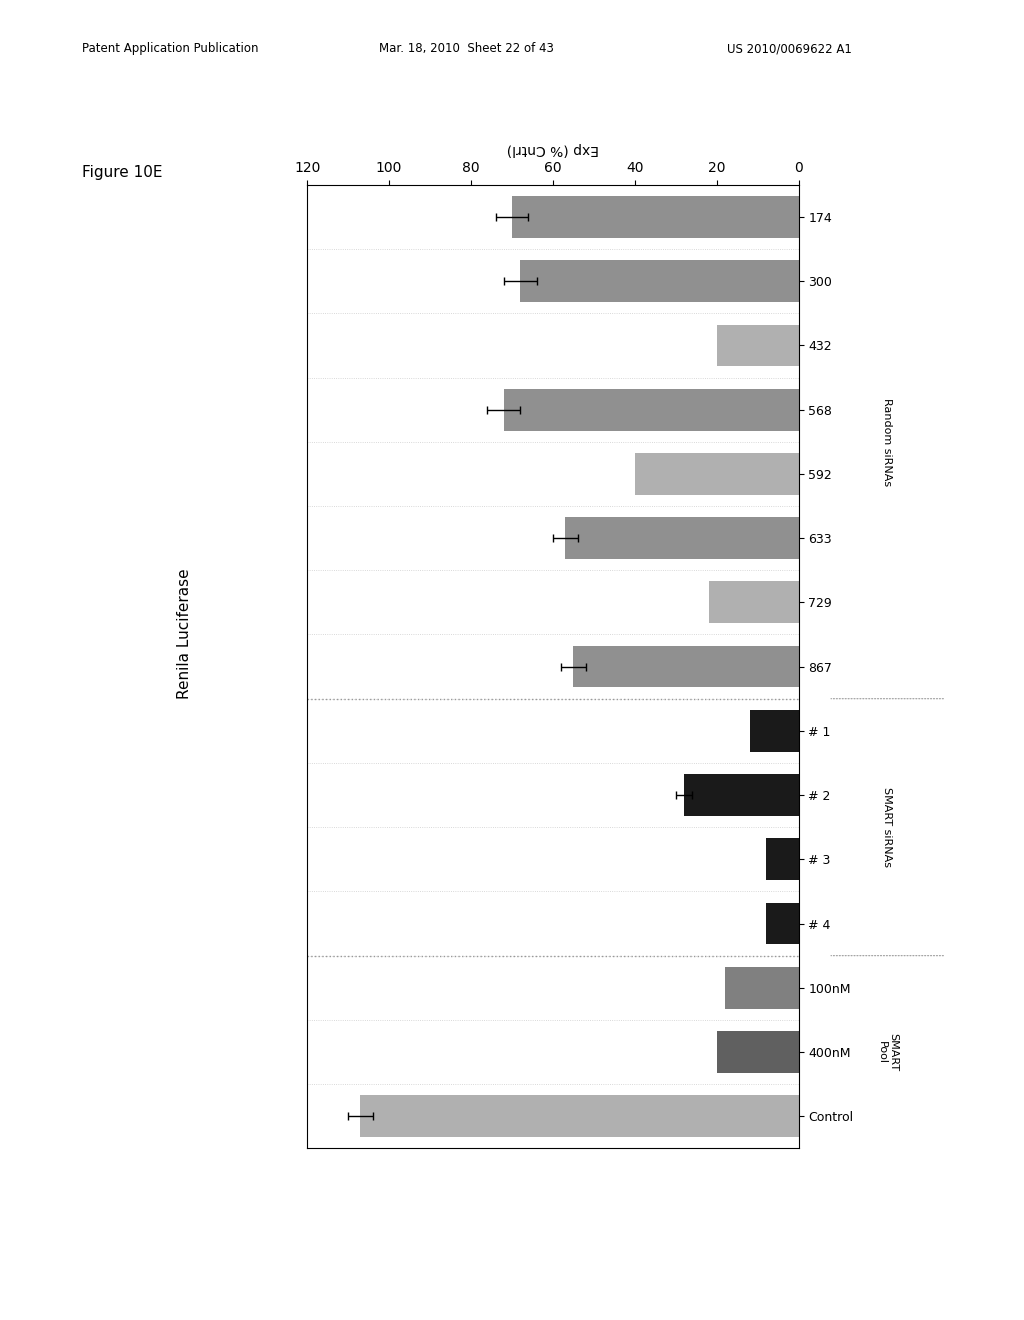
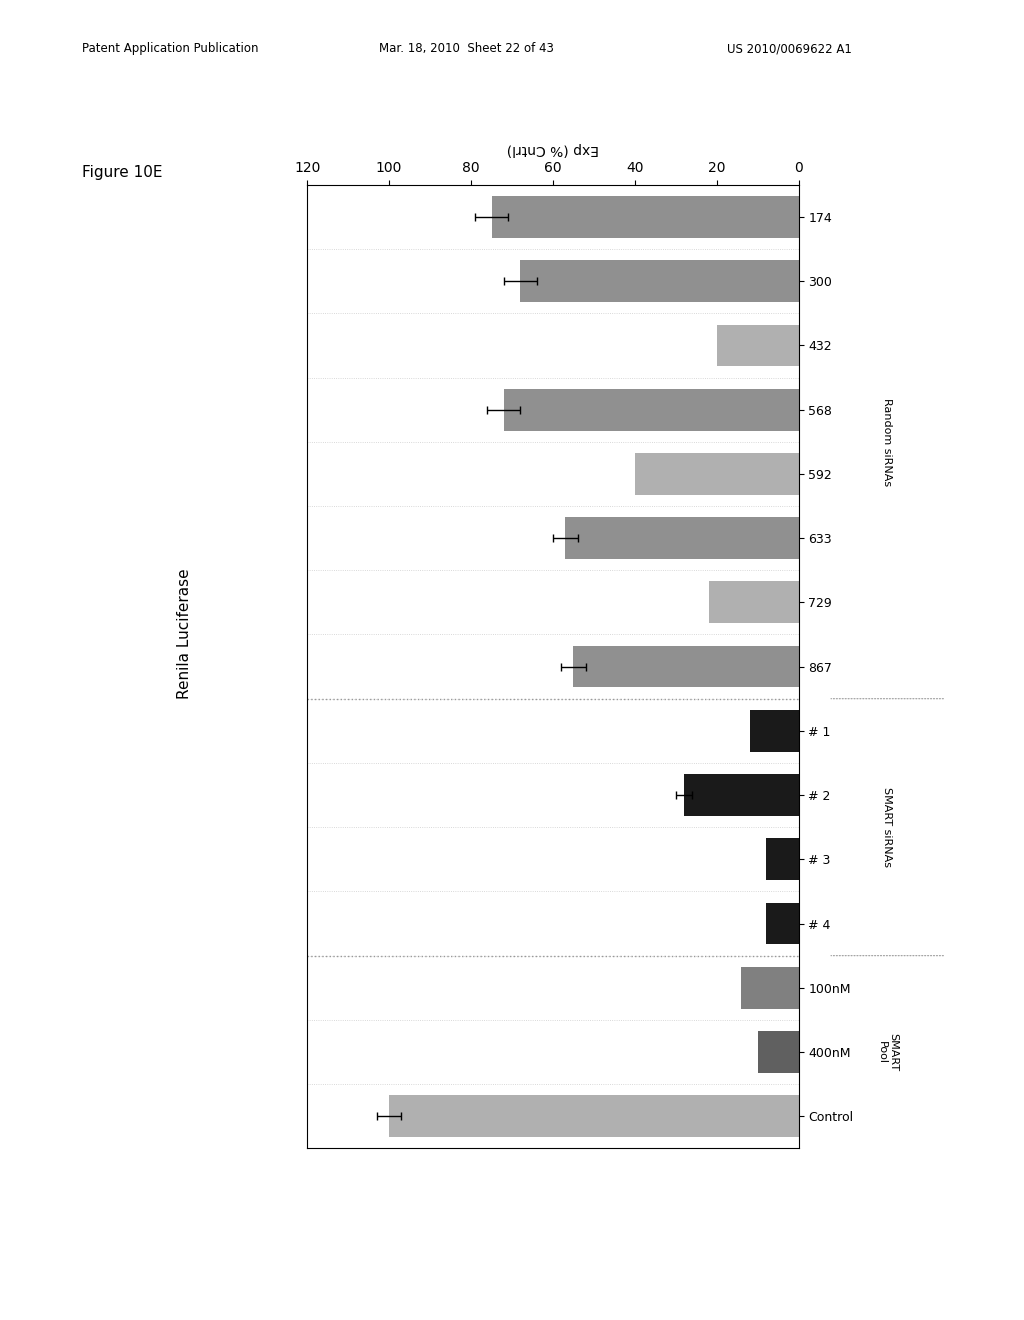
174: 70 -> 75
100nM: 18 -> 14
400nM: 20 -> 10
Control: 107 -> 100
